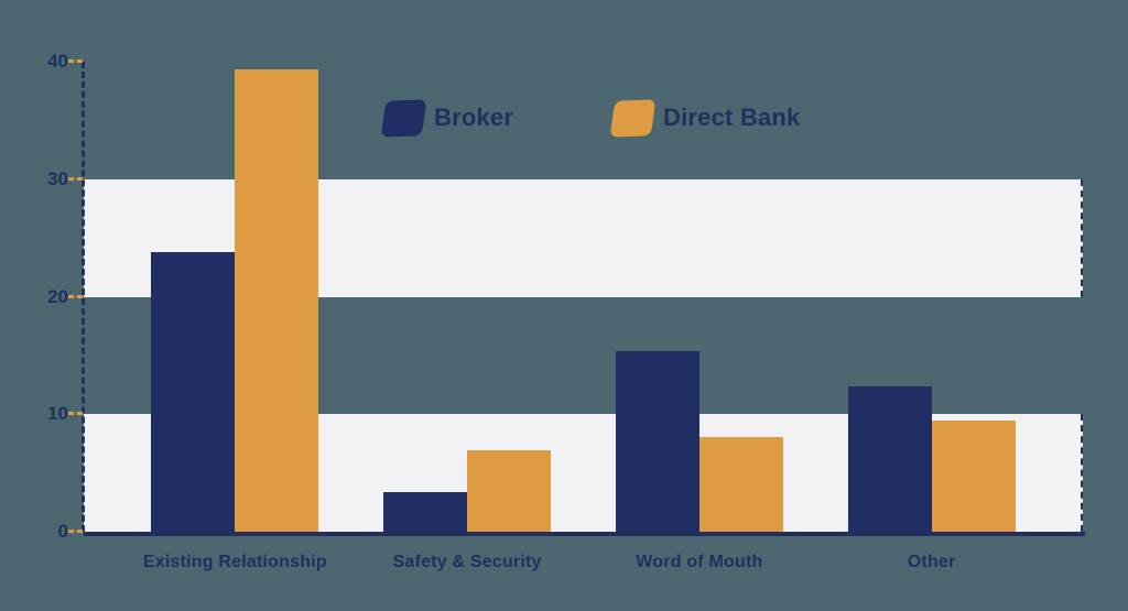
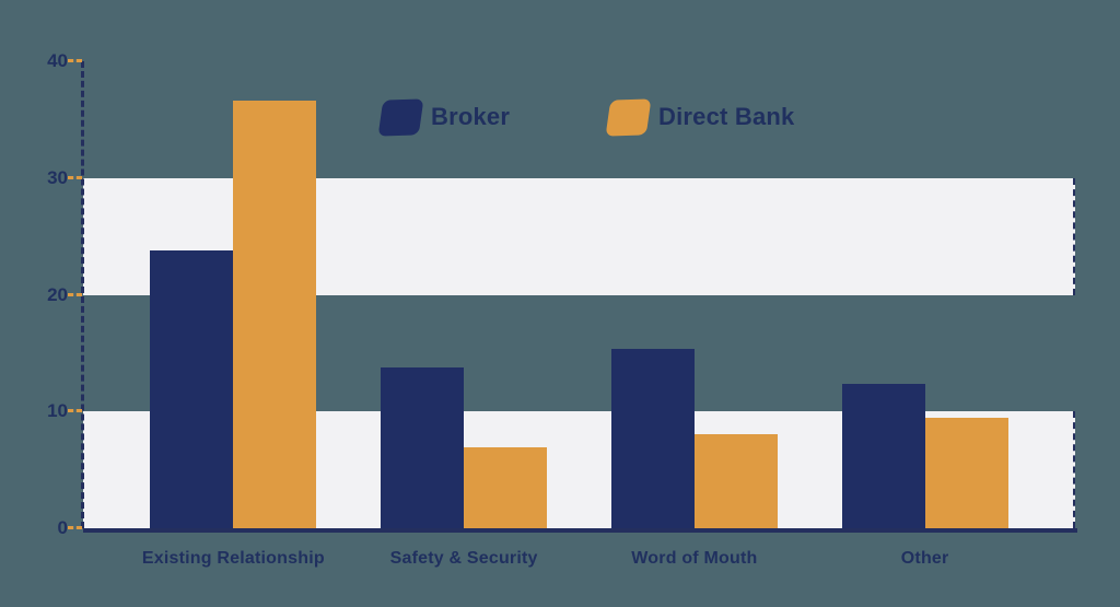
Direct Bank/Existing Relationship: 39.3 -> 36.6
Broker/Safety & Security: 3.4 -> 13.8
